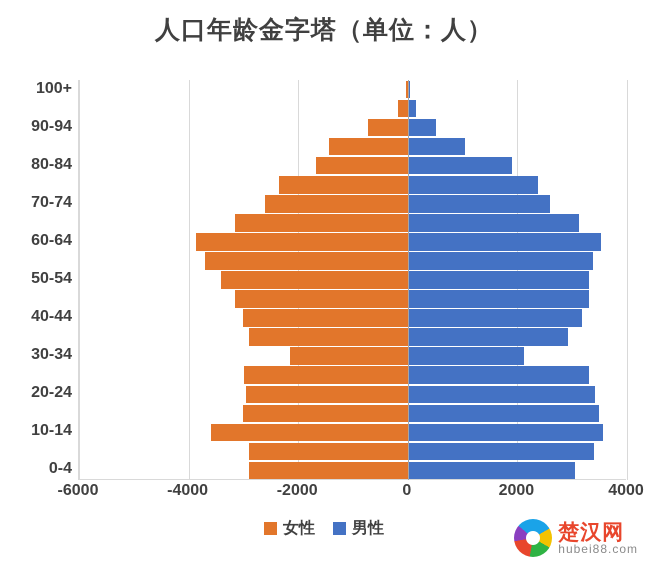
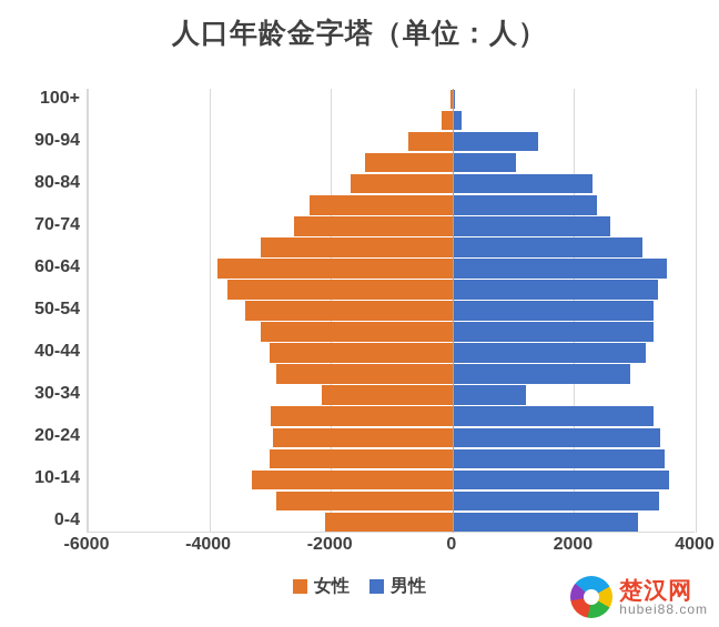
女性/0-4: -2900 -> -2100
女性/10-14: -3600 -> -3300
男性/30-34: 2100 -> 1200
男性/80-84: 1900 -> 2300
男性/90-94: 500 -> 1400
